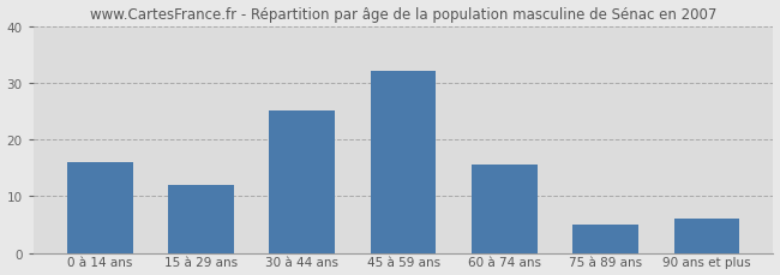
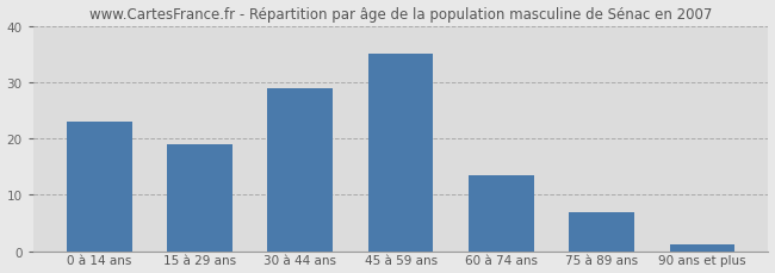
0 à 14 ans: 16.0 -> 23.0
15 à 29 ans: 12.0 -> 19.0
30 à 44 ans: 25.0 -> 29.0
45 à 59 ans: 32.0 -> 35.0
60 à 74 ans: 15.5 -> 13.5
75 à 89 ans: 5.0 -> 7.0
90 ans et plus: 6.0 -> 1.2
